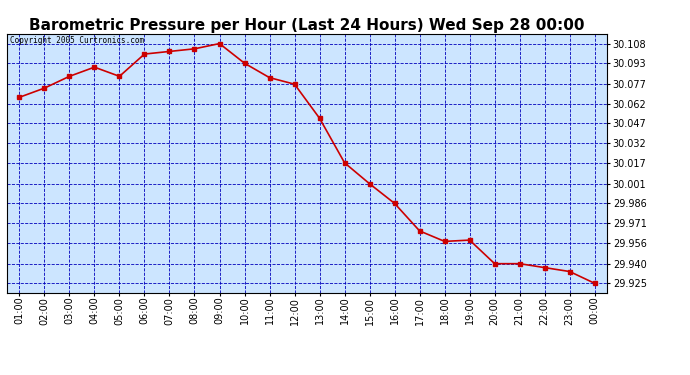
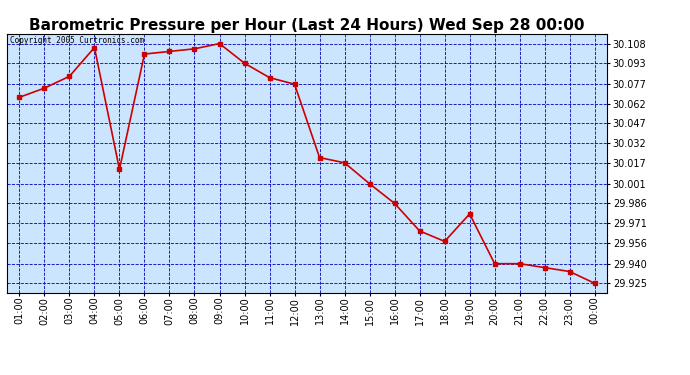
04:00: 30.090 -> 30.105
05:00: 30.083 -> 30.012
13:00: 30.051 -> 30.021
19:00: 29.958 -> 29.978
